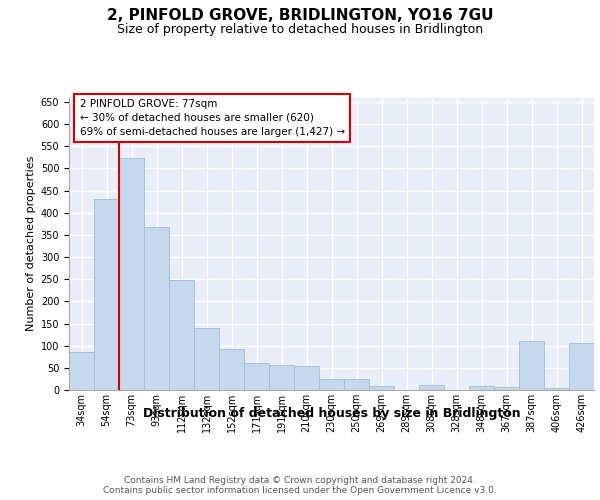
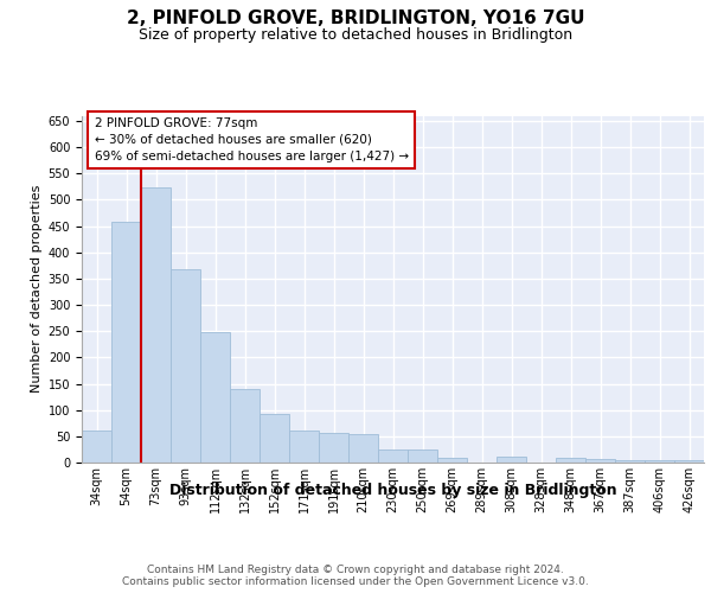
34sqm: 85 -> 62
54sqm: 430 -> 457
387sqm: 110 -> 5
426sqm: 105 -> 5
